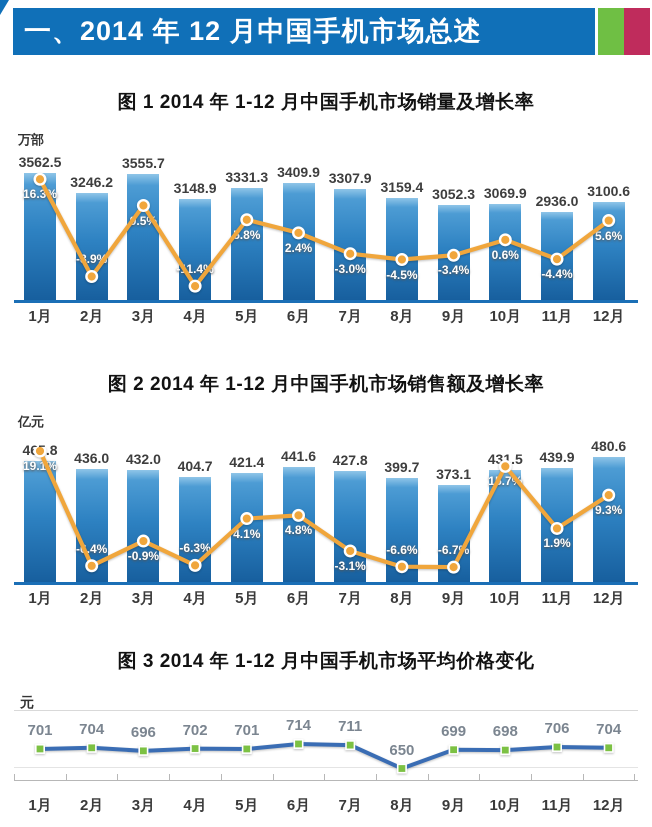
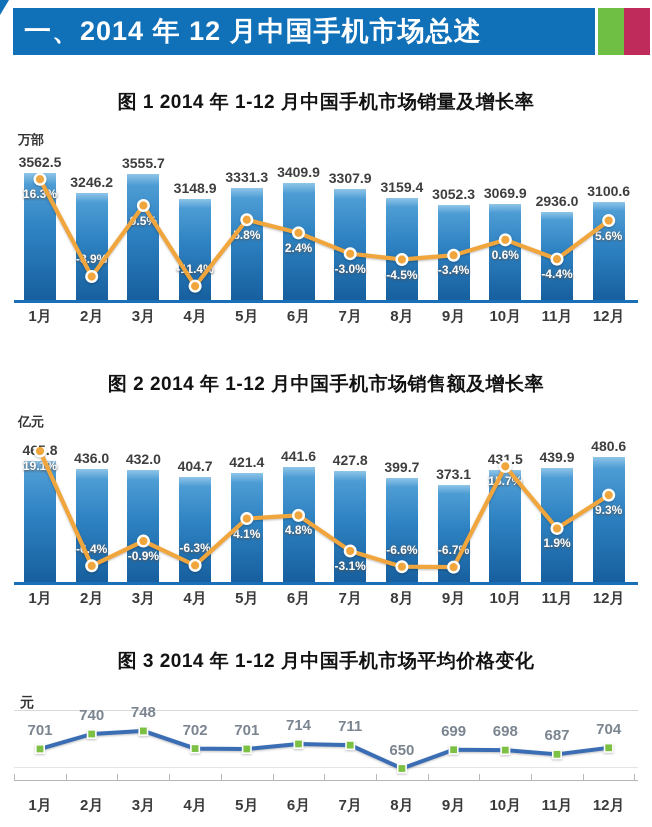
图 3 2014 年 1-12 月中国手机市场平均价格变化/2月: 704 -> 740
图 3 2014 年 1-12 月中国手机市场平均价格变化/3月: 696 -> 748
图 3 2014 年 1-12 月中国手机市场平均价格变化/11月: 706 -> 687
